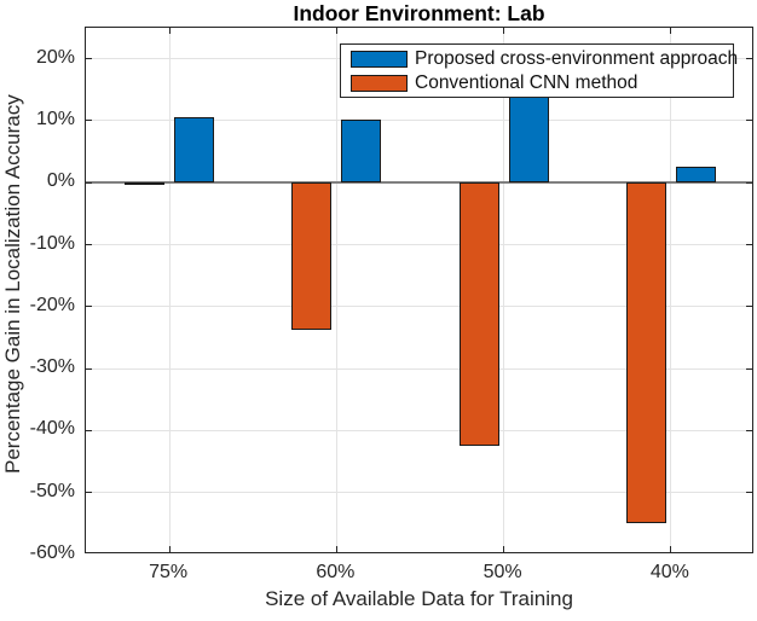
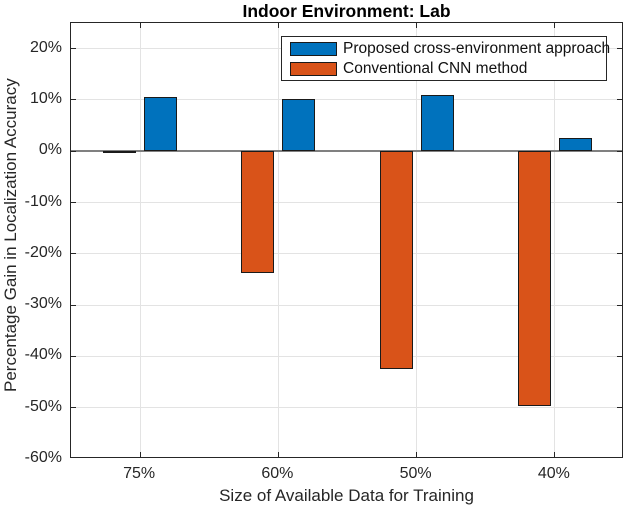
Proposed cross-environment approach/50%: 16% -> 11%
Conventional CNN method/40%: -55% -> -50%
